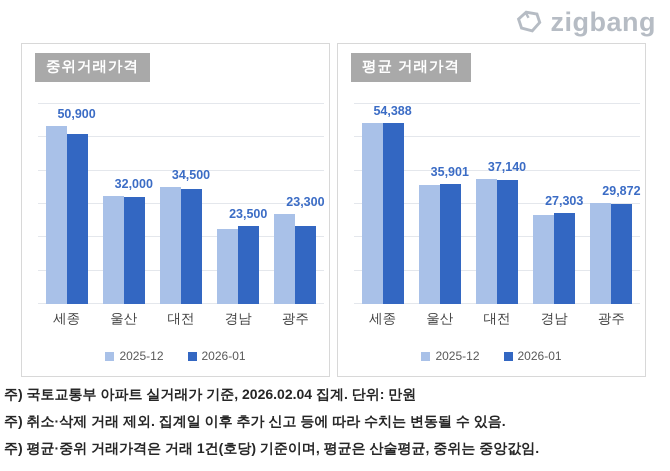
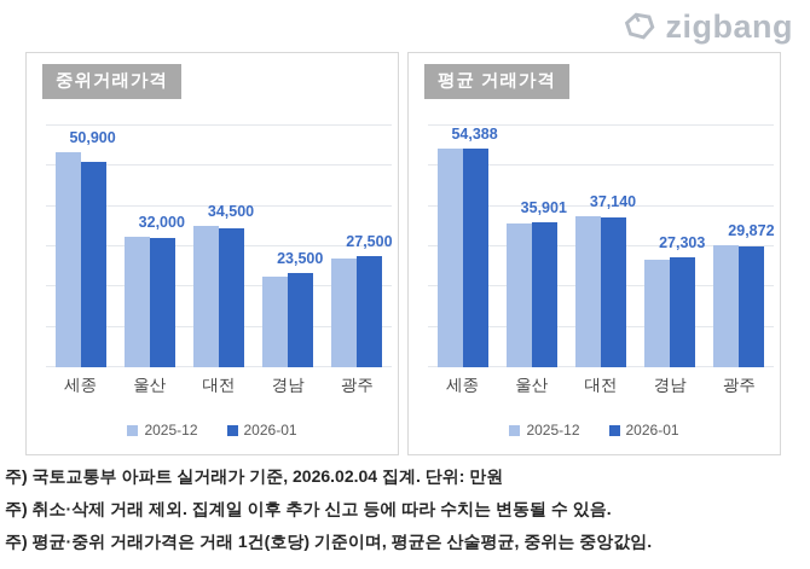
중위거래가격/2026-01/광주: 23,300 -> 27,500
